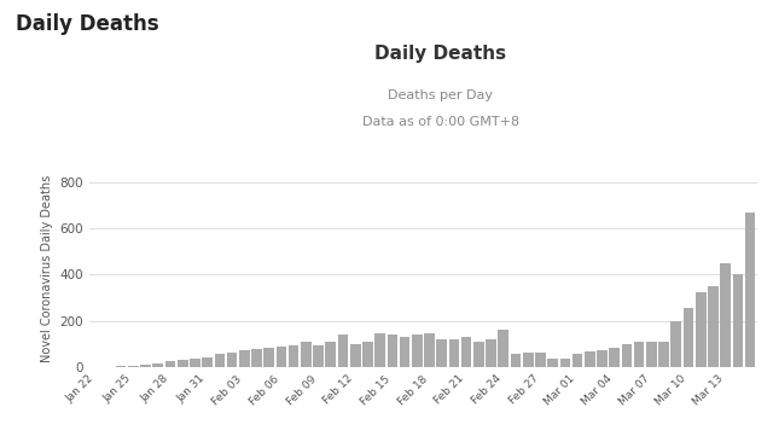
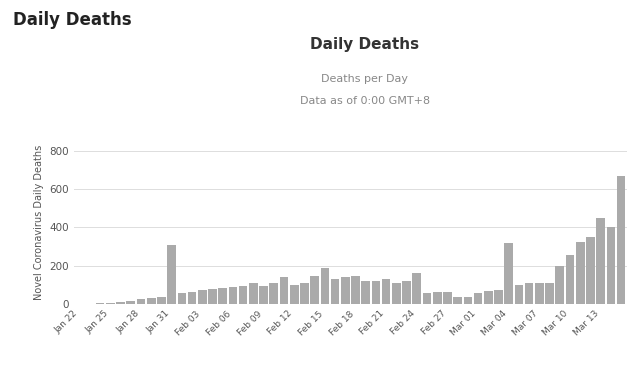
Jan 31: 40 -> 310
Feb 15: 140 -> 190
Mar 04: 80 -> 320
